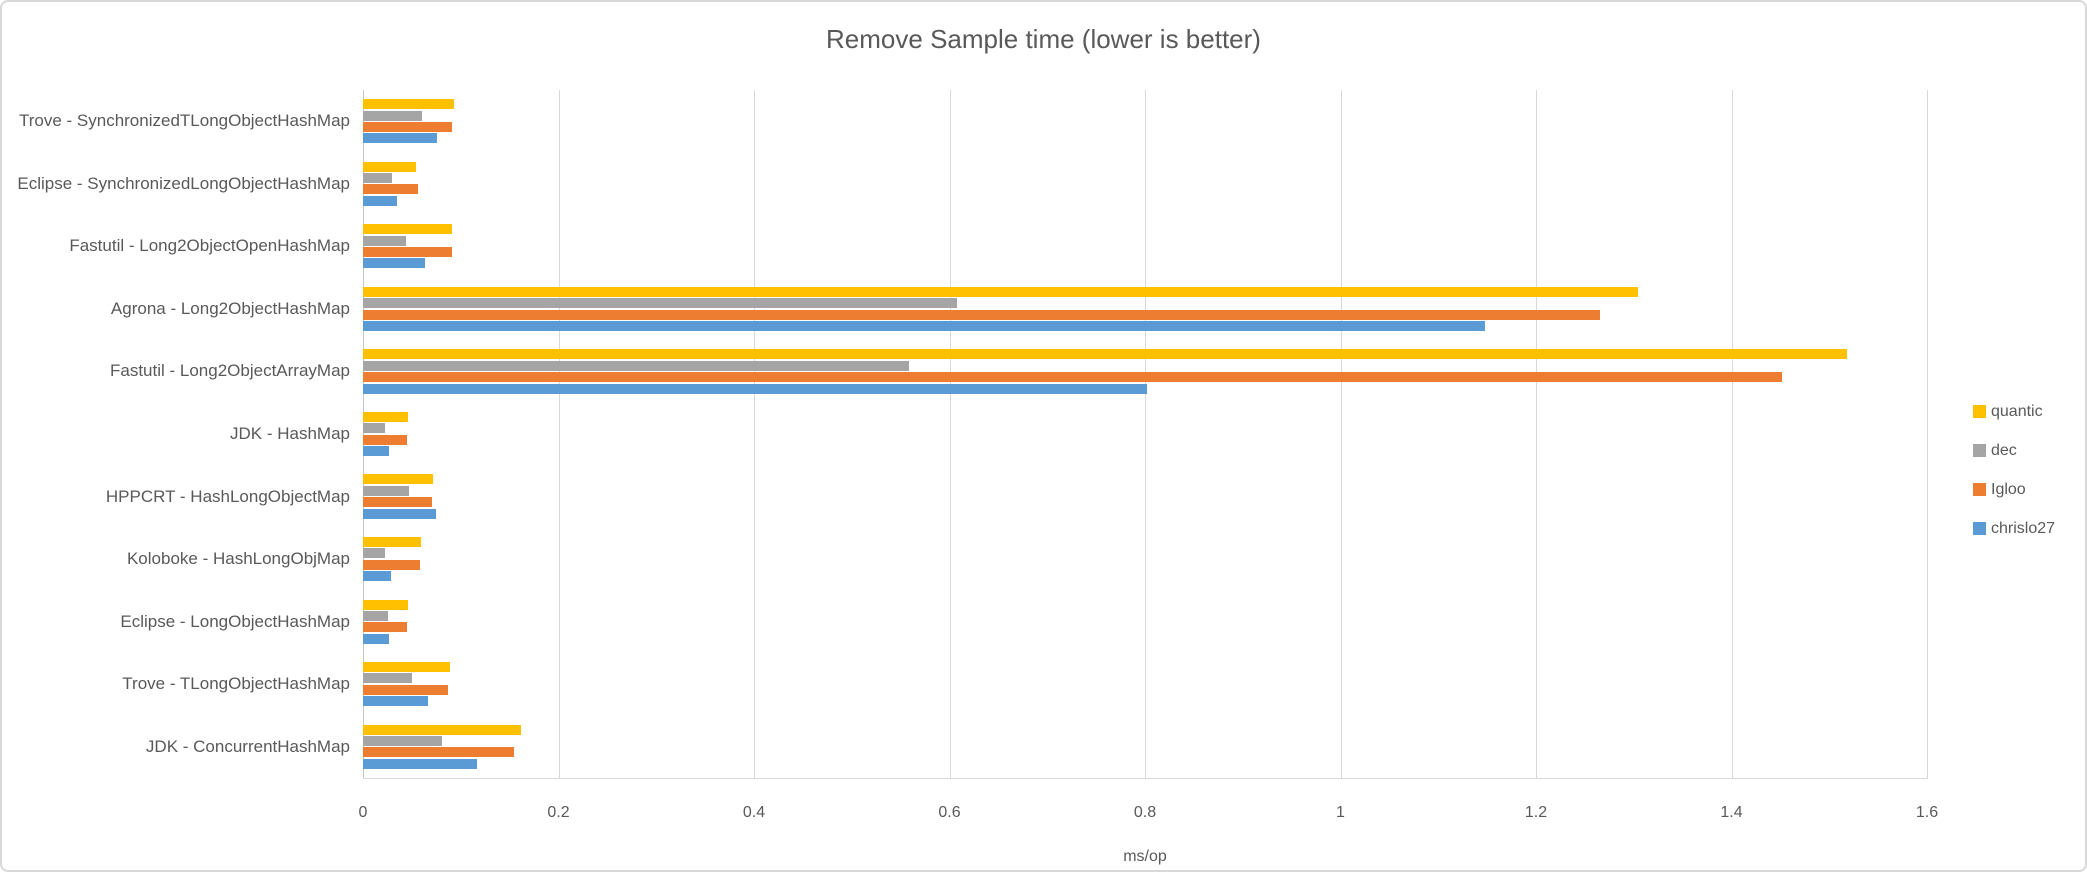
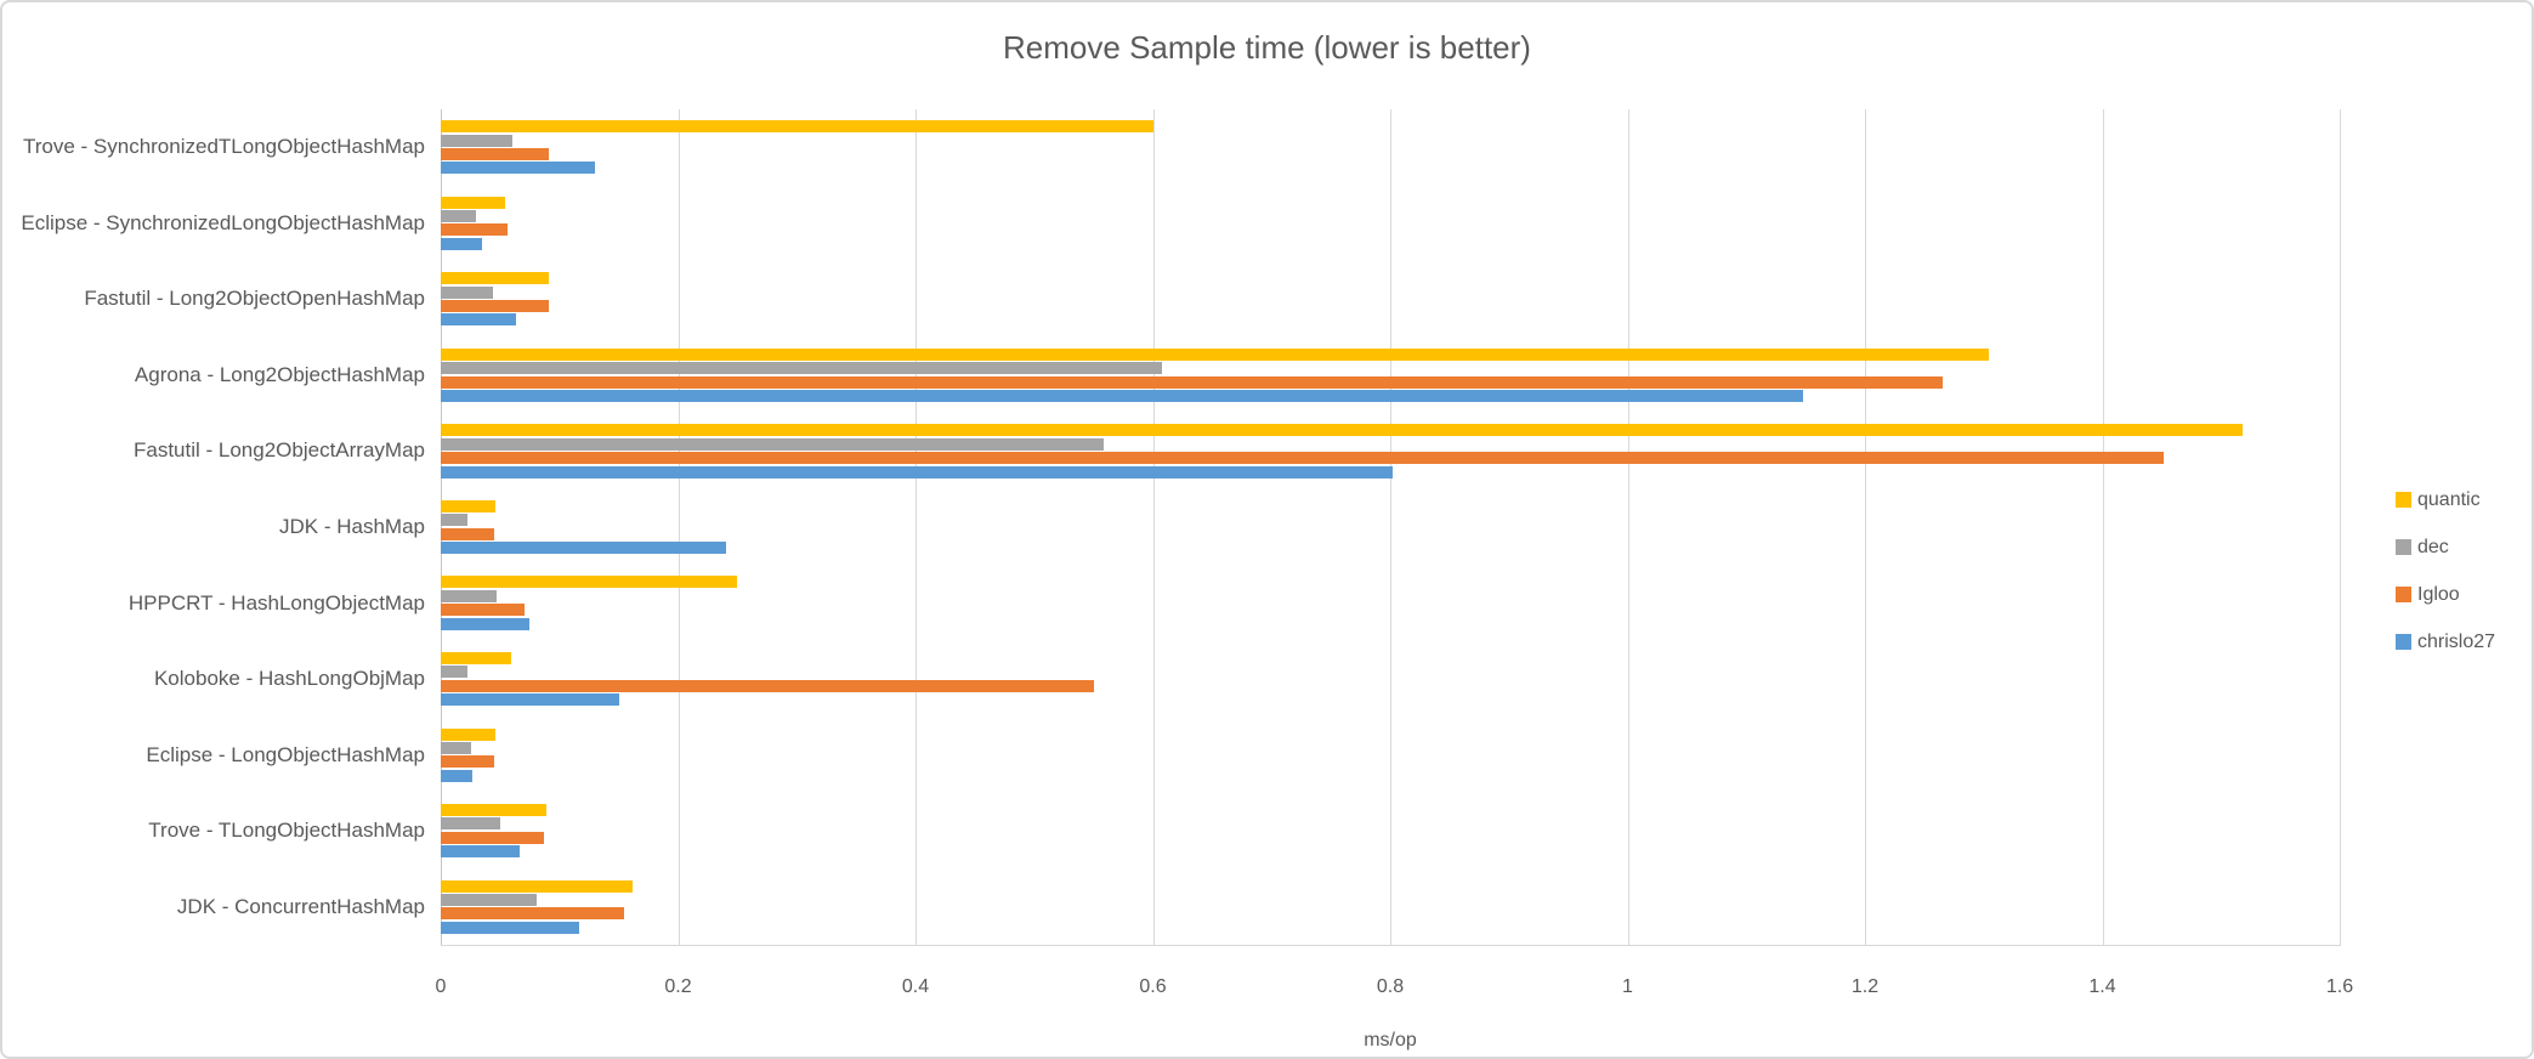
quantic/Trove - SynchronizedTLongObjectHashMap: 0.09 -> 0.60
chrislo27/Trove - SynchronizedTLongObjectHashMap: 0.08 -> 0.13
chrislo27/JDK - HashMap: 0.03 -> 0.24
quantic/HPPCRT - HashLongObjectMap: 0.07 -> 0.25
Igloo/Koloboke - HashLongObjMap: 0.06 -> 0.55
chrislo27/Koloboke - HashLongObjMap: 0.03 -> 0.15
